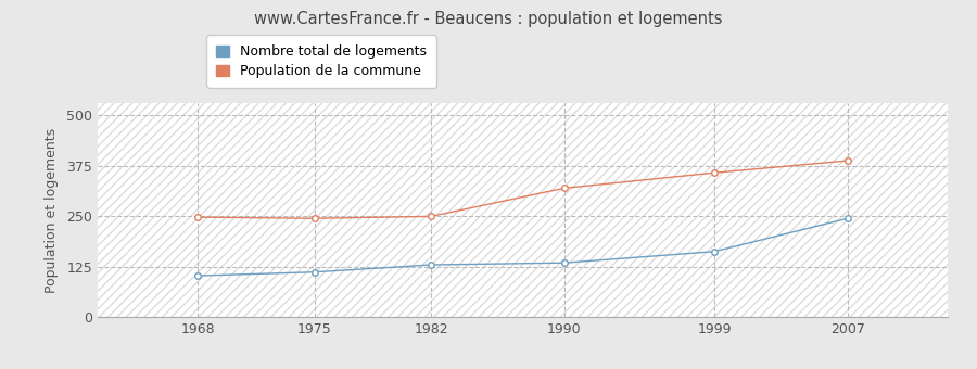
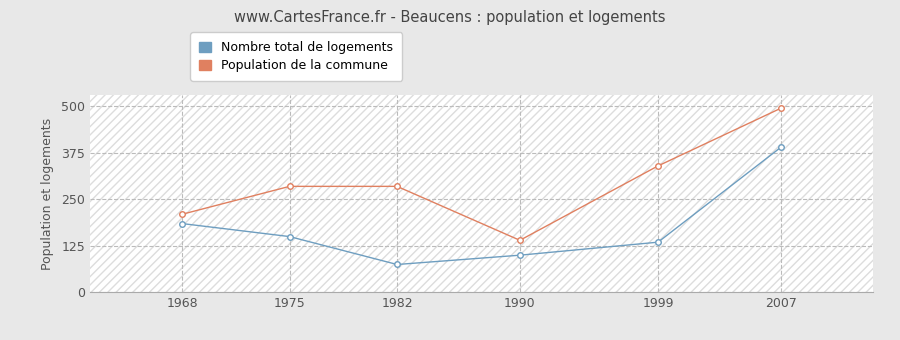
Nombre total de logements/1968: 103 -> 185
Population de la commune/1968: 248 -> 210
Nombre total de logements/1975: 112 -> 150
Population de la commune/1975: 245 -> 285
Nombre total de logements/1982: 130 -> 75
Population de la commune/1982: 250 -> 285
Nombre total de logements/1990: 135 -> 100
Population de la commune/1990: 320 -> 140
Nombre total de logements/1999: 163 -> 135
Population de la commune/1999: 358 -> 340
Nombre total de logements/2007: 245 -> 390
Population de la commune/2007: 388 -> 495
